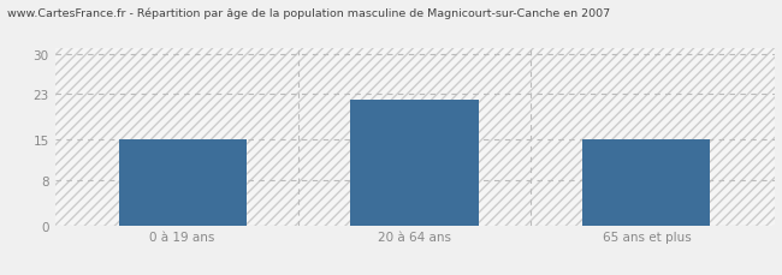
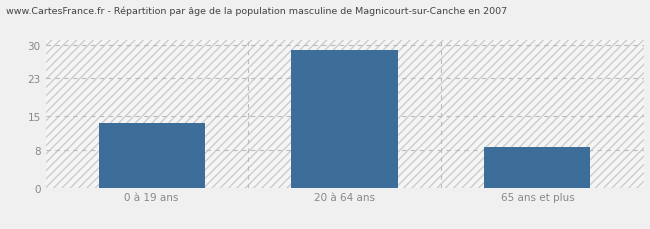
0 à 19 ans: 15.0 -> 13.5
20 à 64 ans: 22.0 -> 29.0
65 ans et plus: 15.0 -> 8.5
